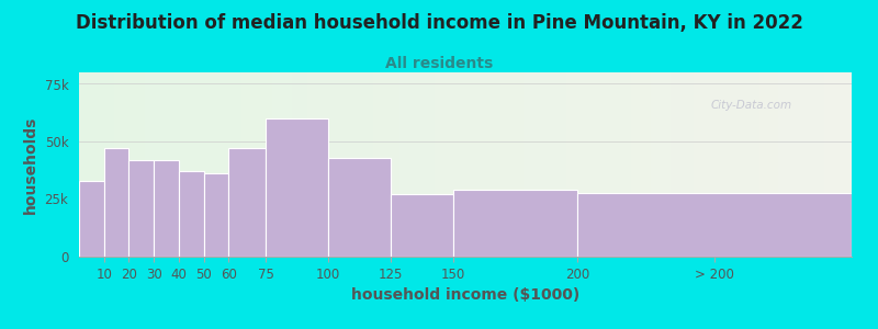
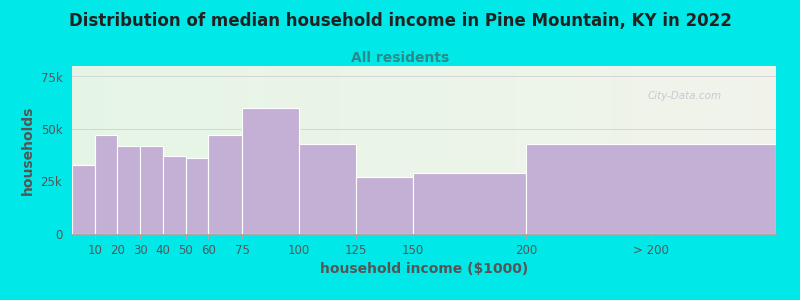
> 200: 27.5k -> 43.0k
